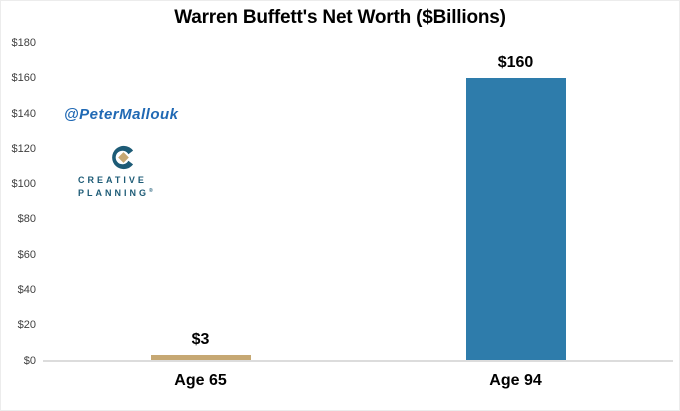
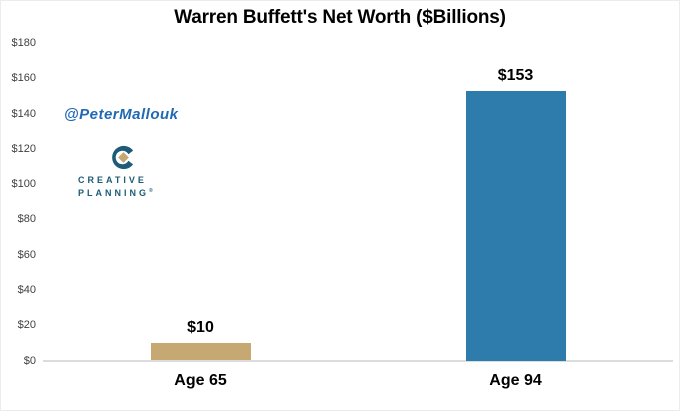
Age 65: $3 -> $10
Age 94: $160 -> $153
